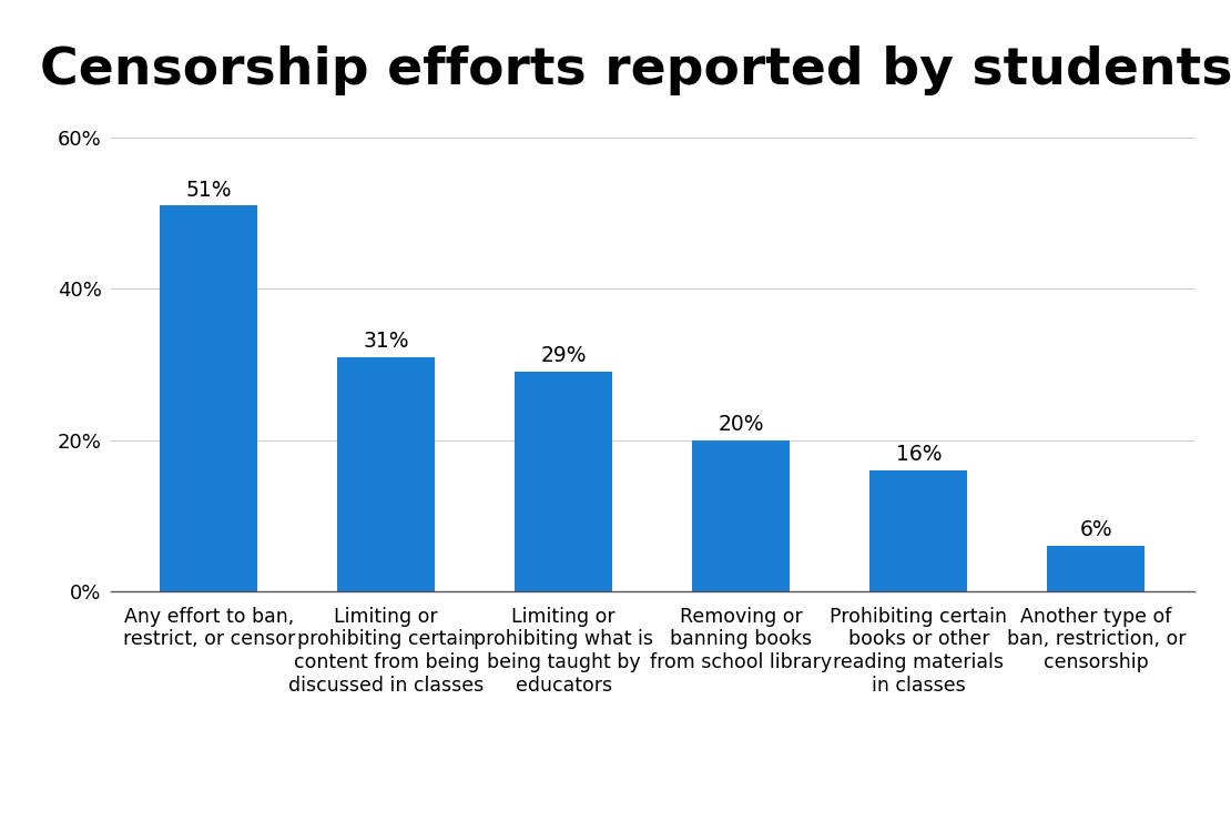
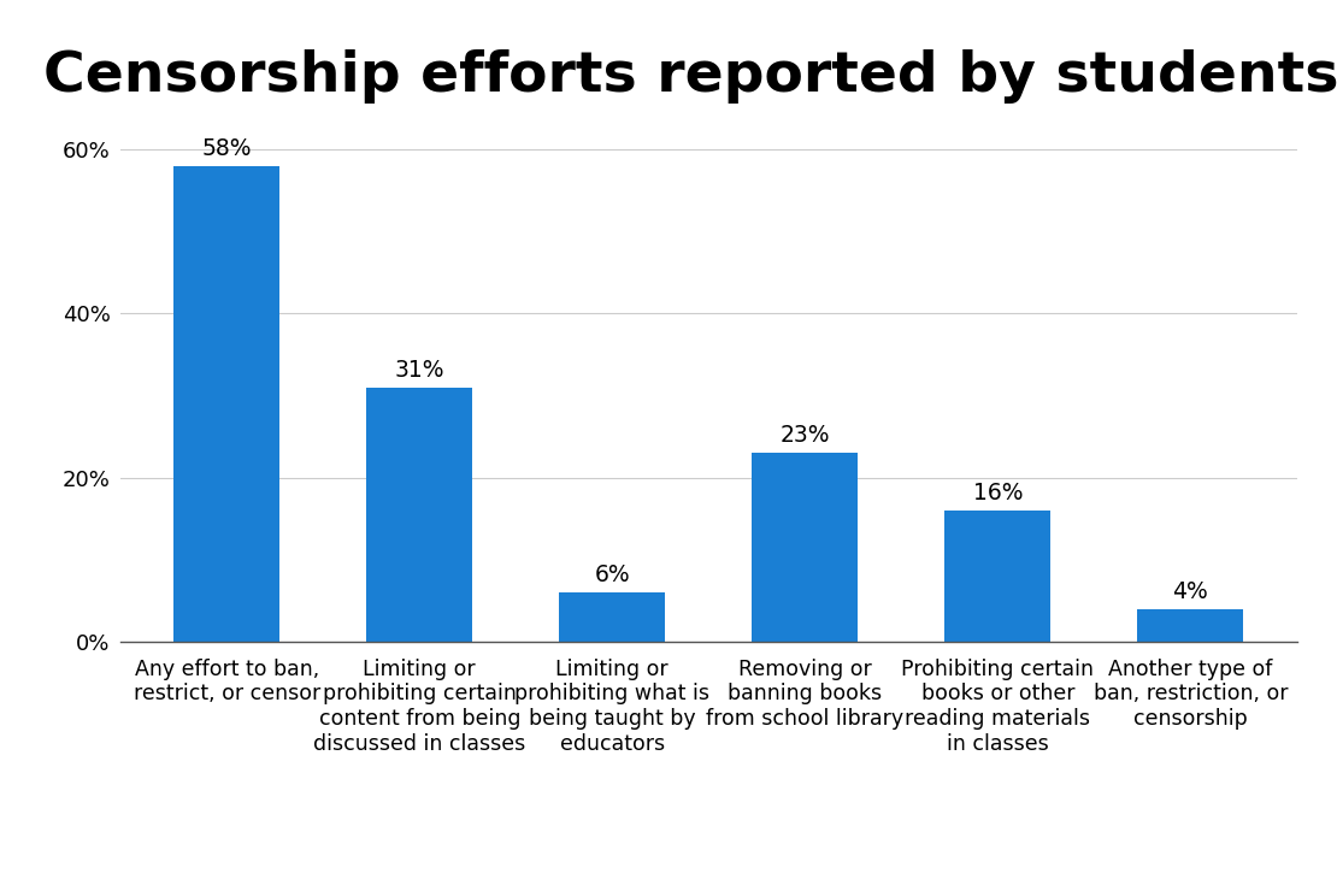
Any effort to ban, restrict, or censor: 51% -> 58%
Limiting or prohibiting what is being taught by educators: 29% -> 6%
Removing or banning books from school library: 20% -> 23%
Another type of ban, restriction, or censorship: 6% -> 4%
